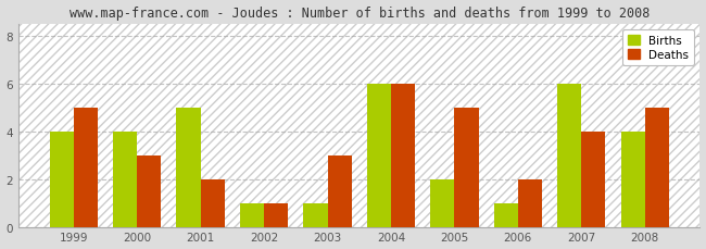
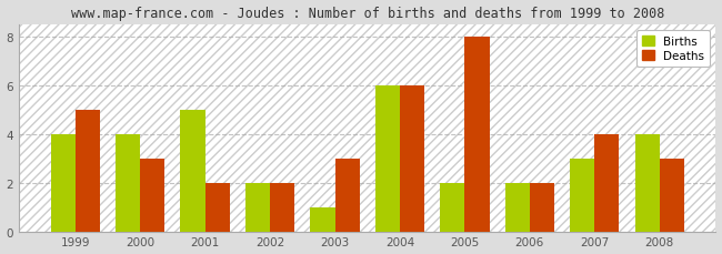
Births/2002: 1 -> 2
Deaths/2002: 1 -> 2
Deaths/2005: 5 -> 8
Births/2006: 1 -> 2
Births/2007: 6 -> 3
Deaths/2008: 5 -> 3
